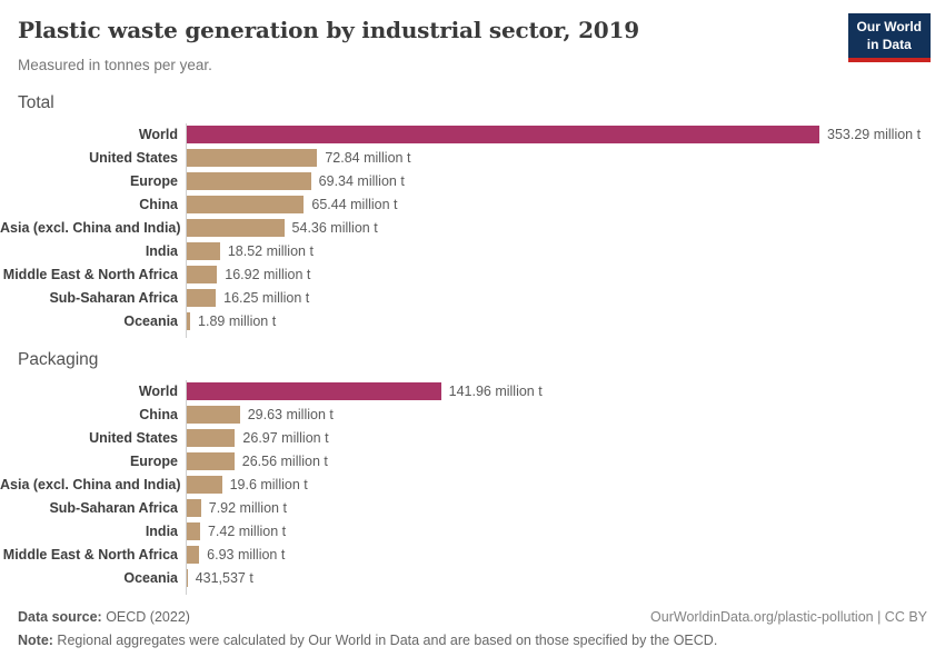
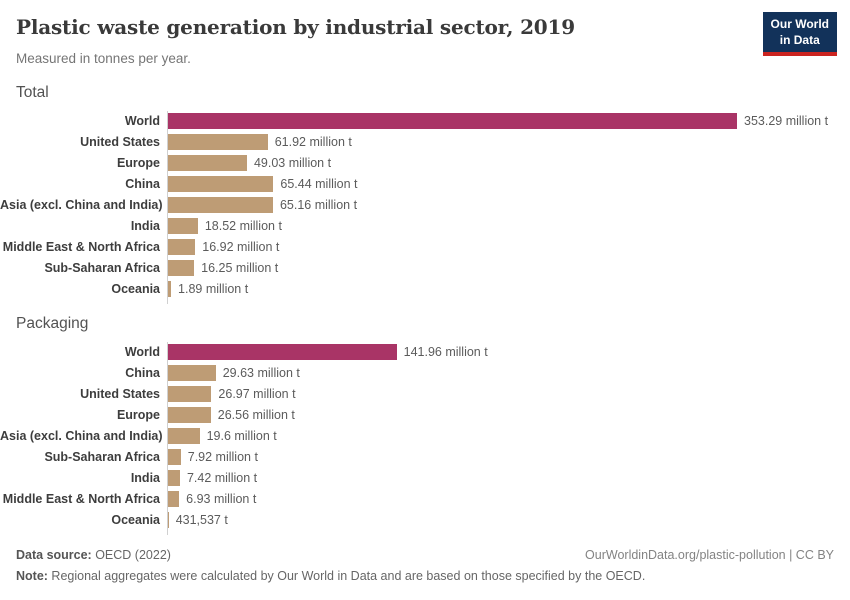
Total/United States: 72.84 -> 61.92
Total/Europe: 69.34 -> 49.03
Total/Asia (excl. China and India): 54.36 -> 65.16
